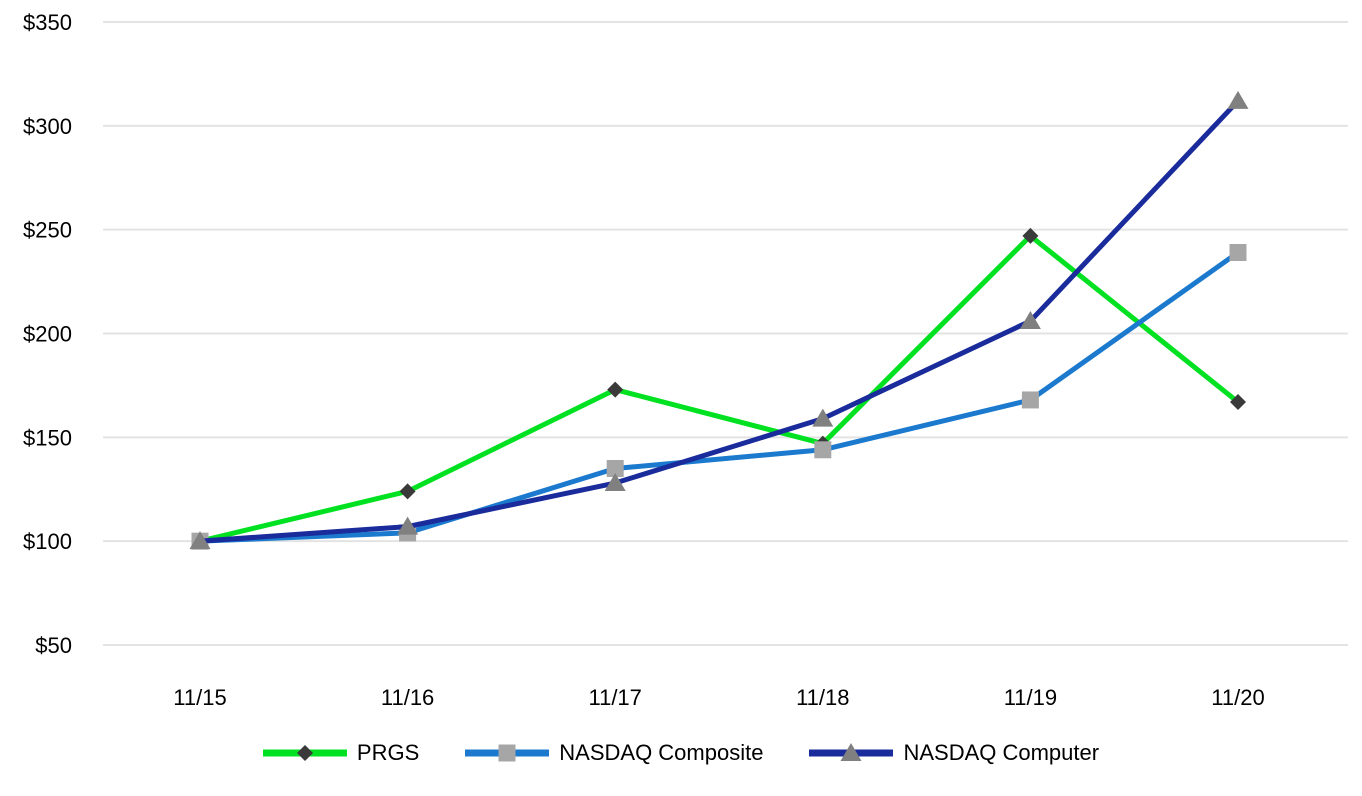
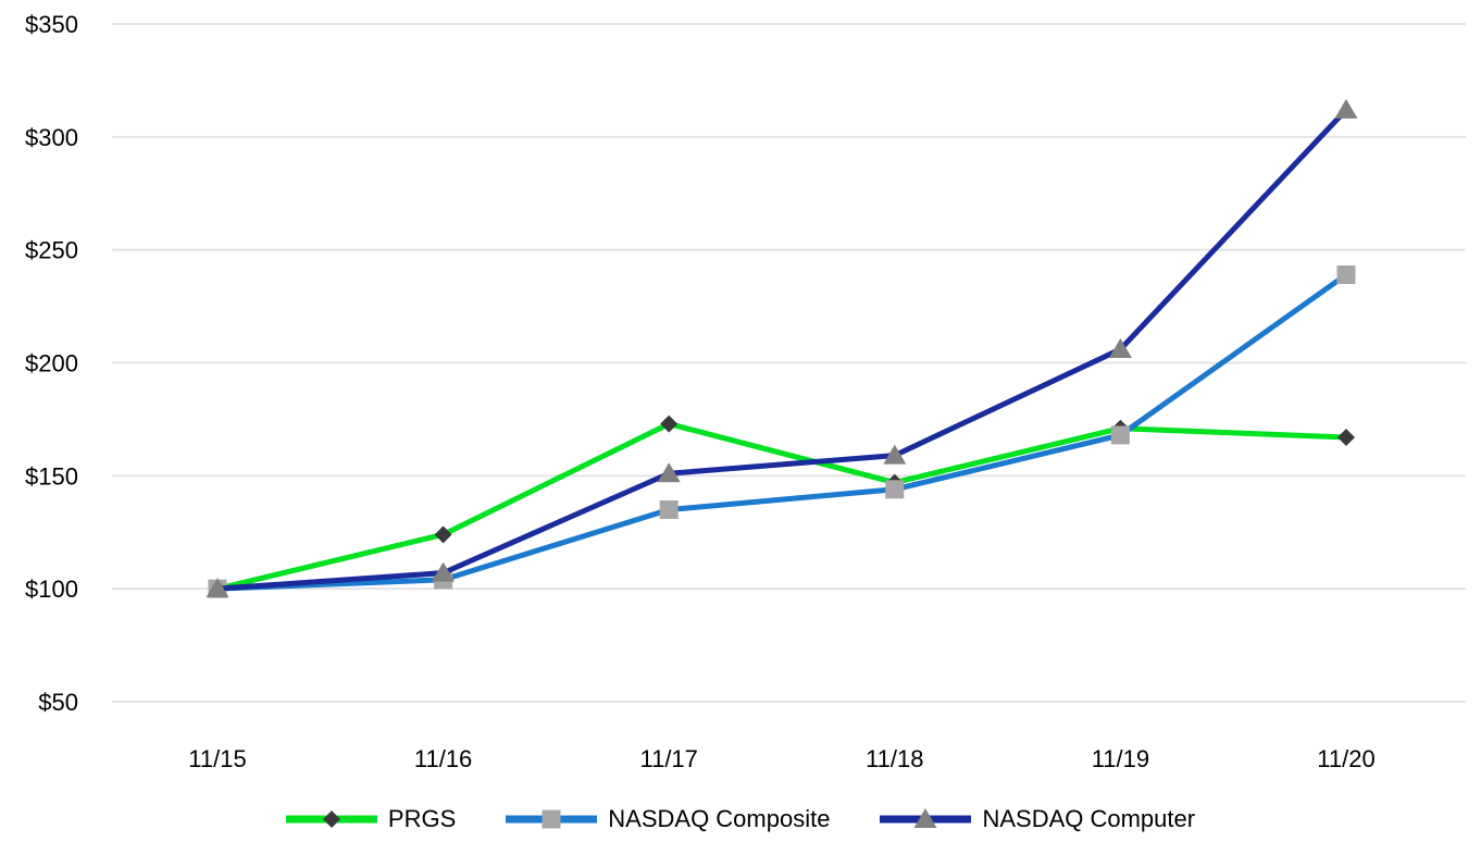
NASDAQ Computer/11/17: $128 -> $151
PRGS/11/19: $247 -> $171
